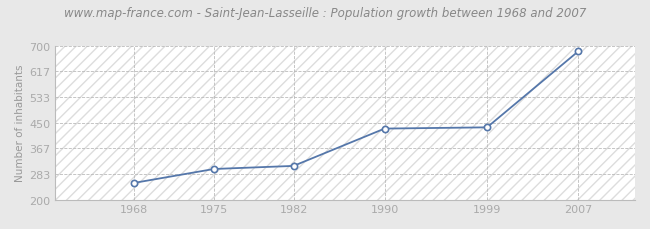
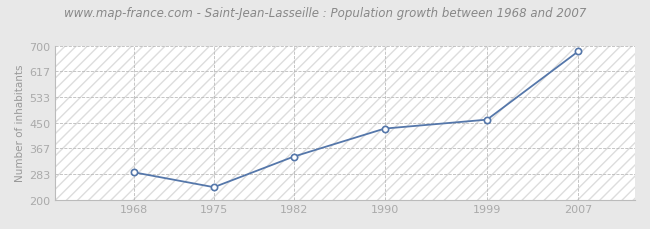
1968: 255 -> 289
1975: 300 -> 241
1982: 310 -> 340
1999: 435 -> 460
